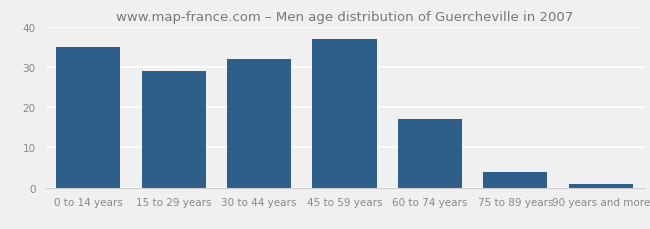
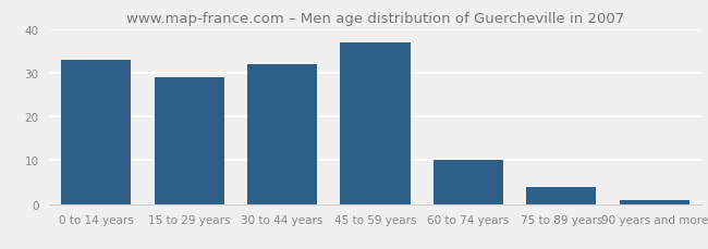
0 to 14 years: 35 -> 33
60 to 74 years: 17 -> 10
